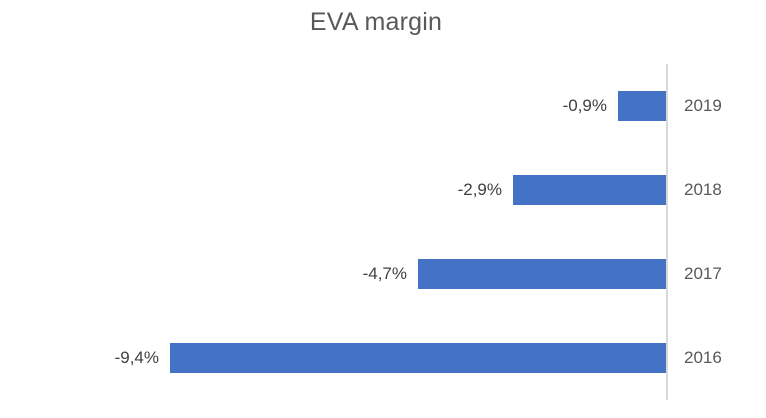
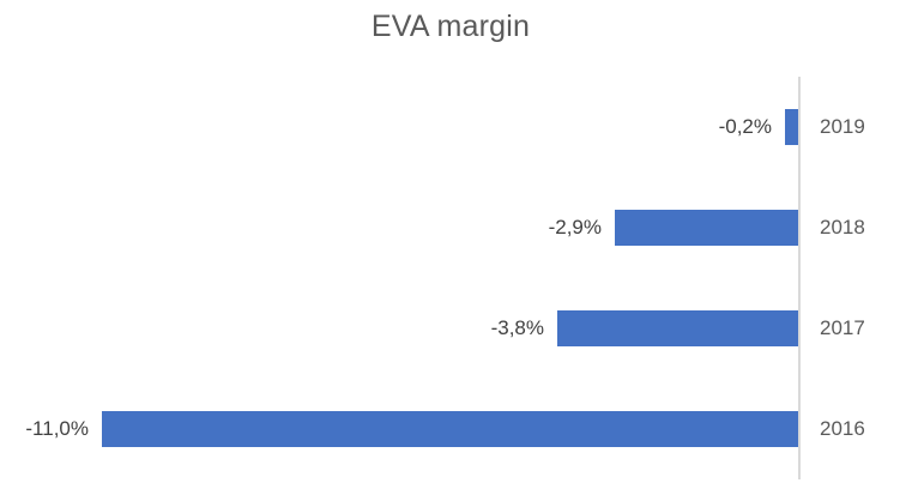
2019: -0,9% -> -0,2%
2017: -4,7% -> -3,8%
2016: -9,4% -> -11,0%
